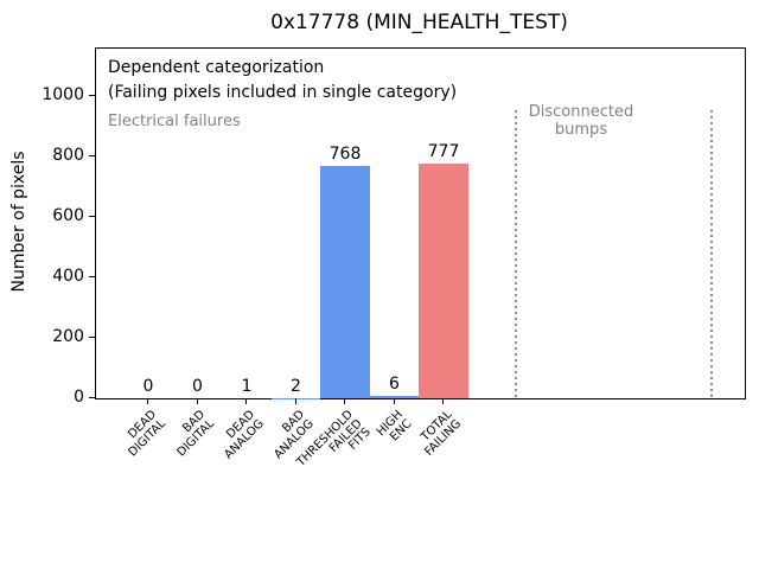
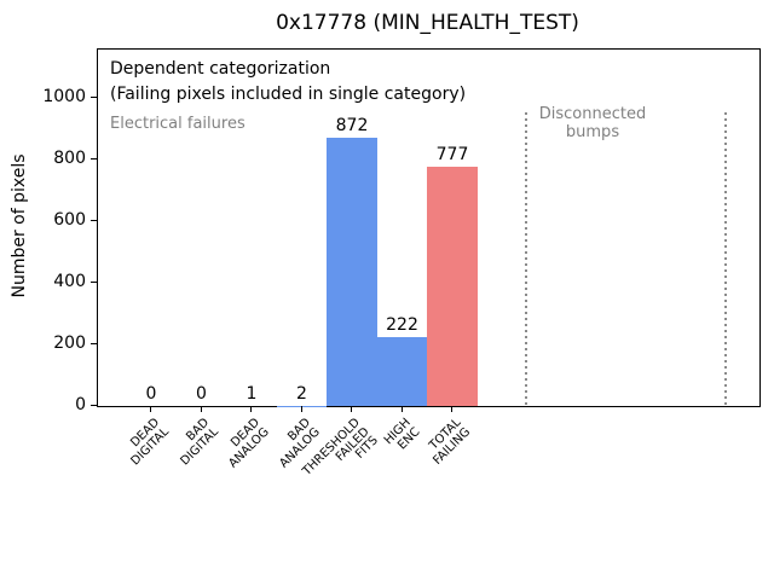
THRESHOLD FAILED FITS: 768 -> 872
HIGH ENC: 6 -> 222
